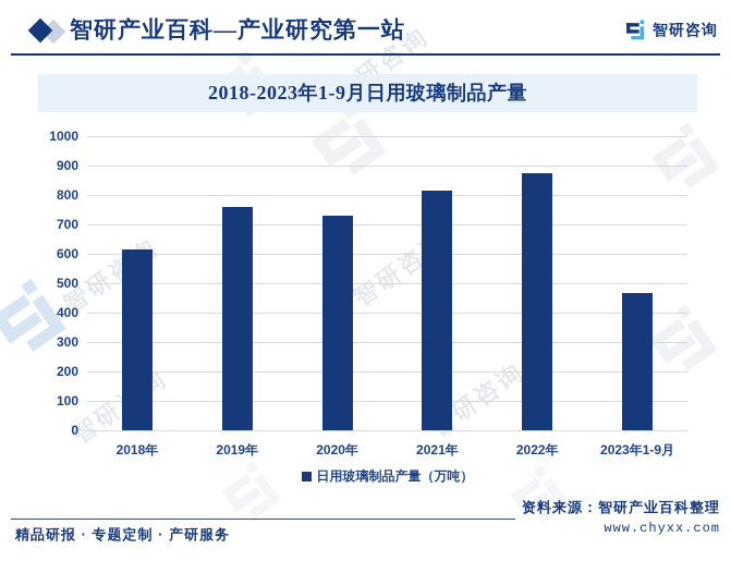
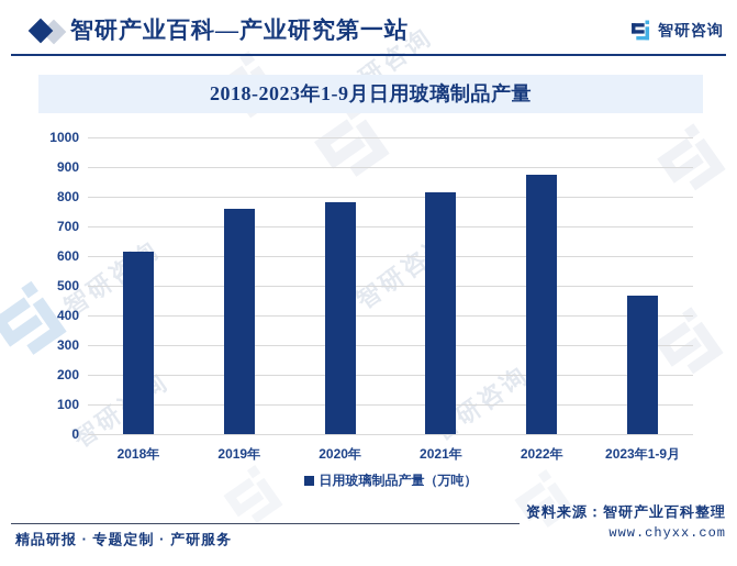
2020年: 730 -> 780
